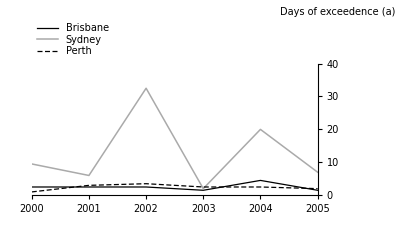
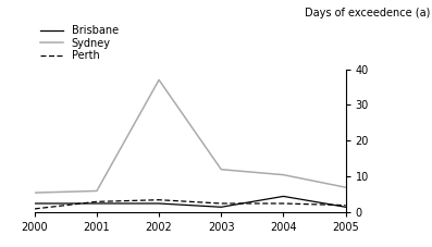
Sydney/2000: 9.5 -> 5.5
Sydney/2002: 32.5 -> 37.0
Sydney/2003: 2.0 -> 12.0
Sydney/2004: 20.0 -> 10.5
